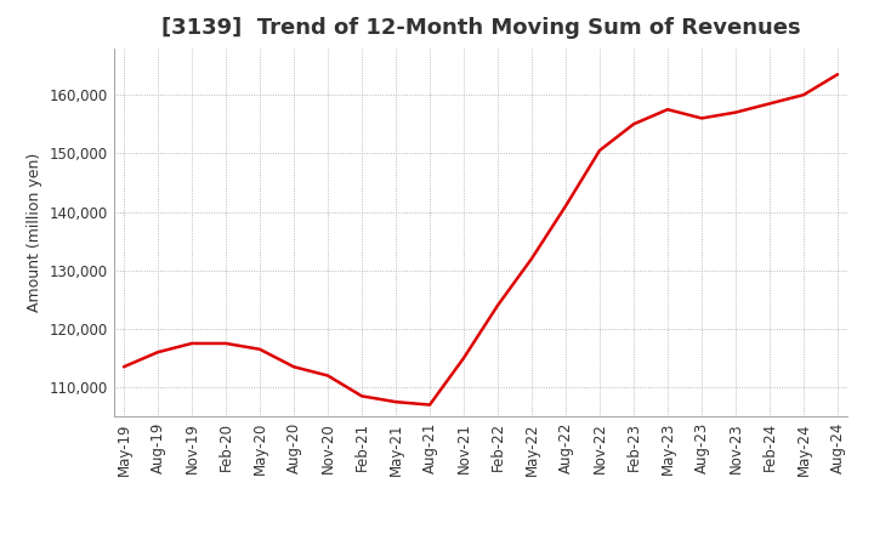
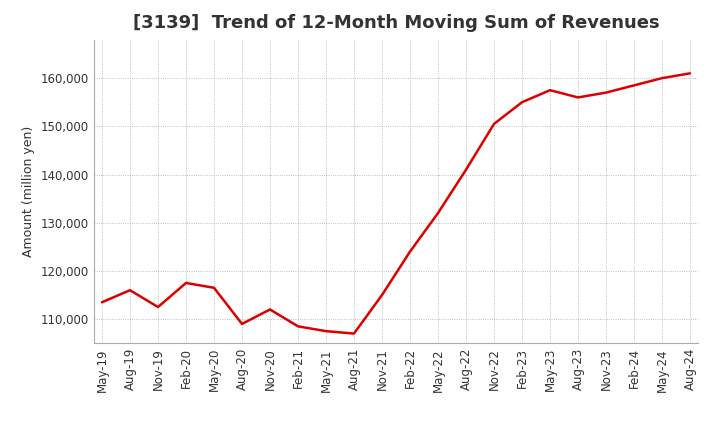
Nov-19: 117,500 -> 112,500
Aug-20: 113,500 -> 109,000
Aug-24: 163,500 -> 161,000
